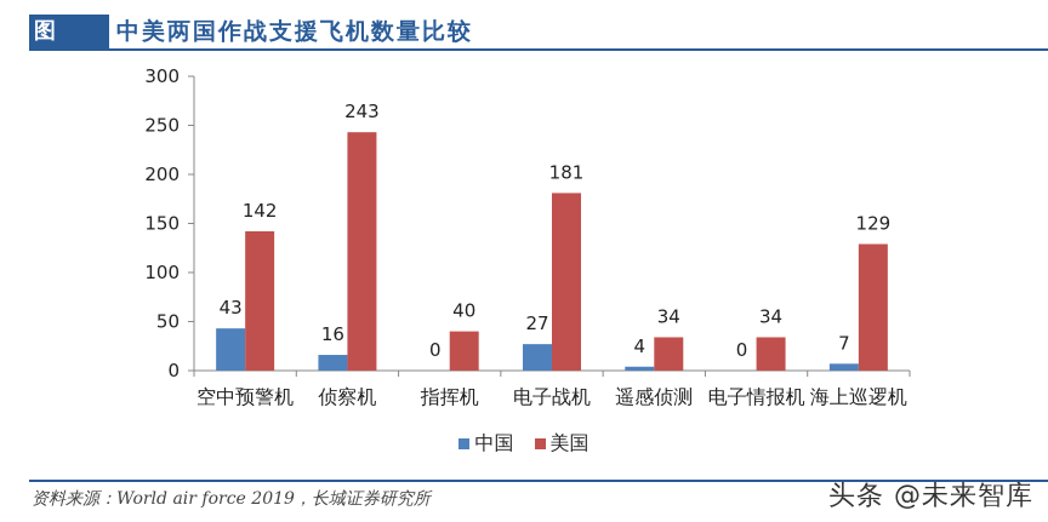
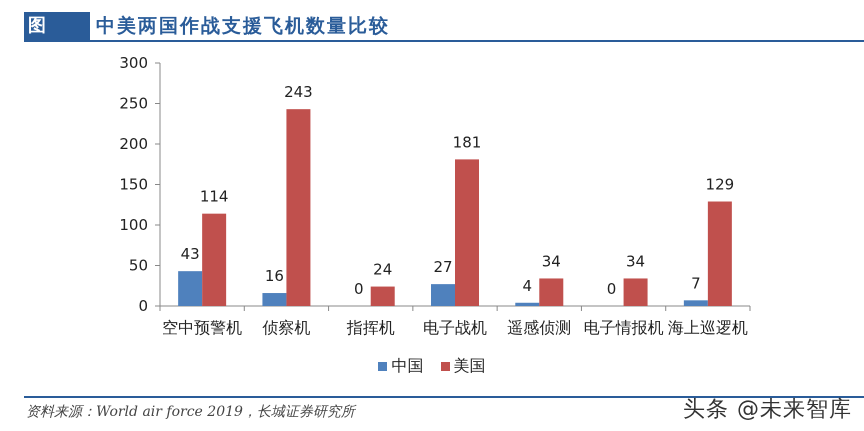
美国/空中预警机: 142 -> 114
美国/指挥机: 40 -> 24
